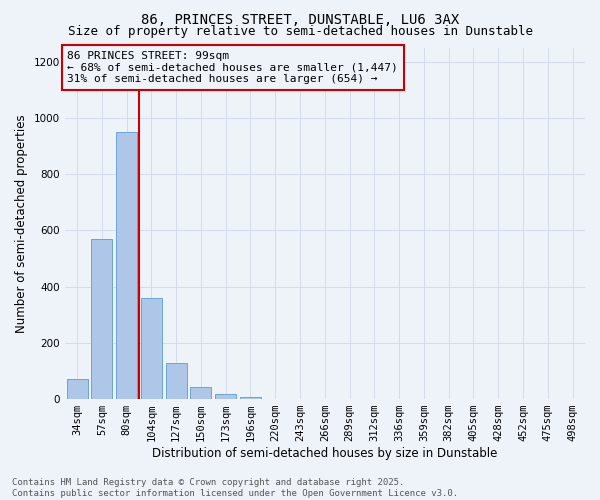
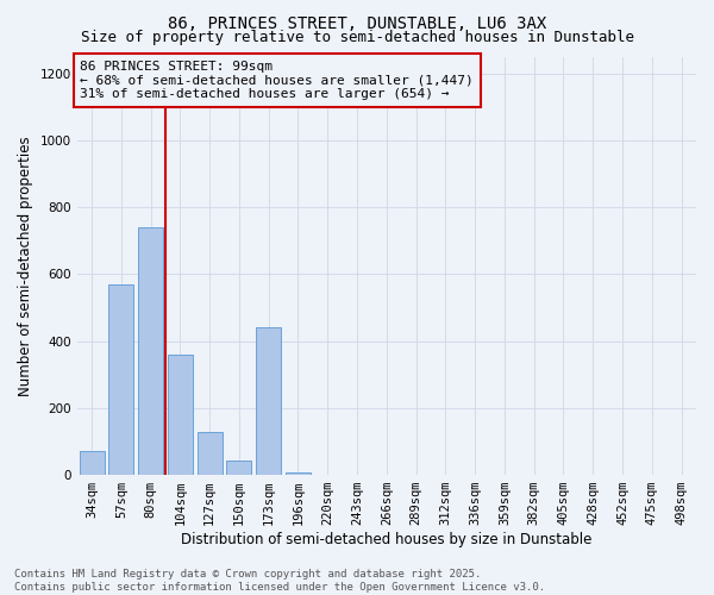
80sqm: 950 -> 740
173sqm: 18 -> 440
